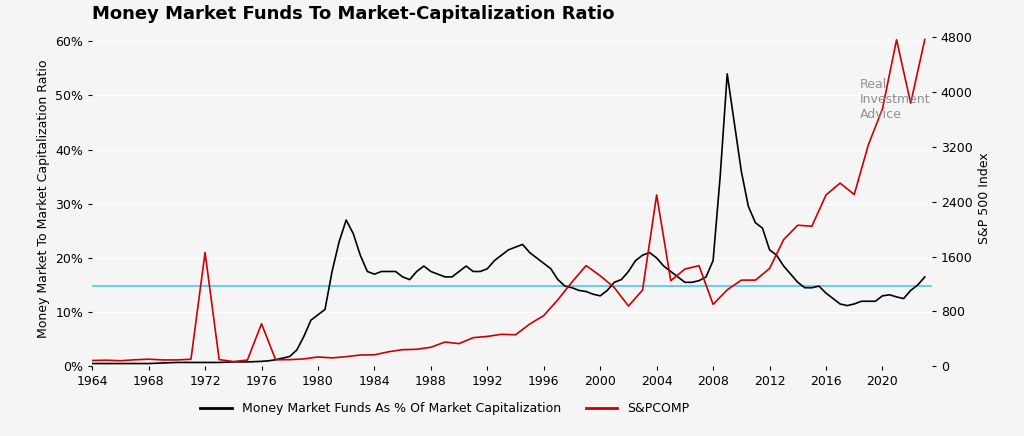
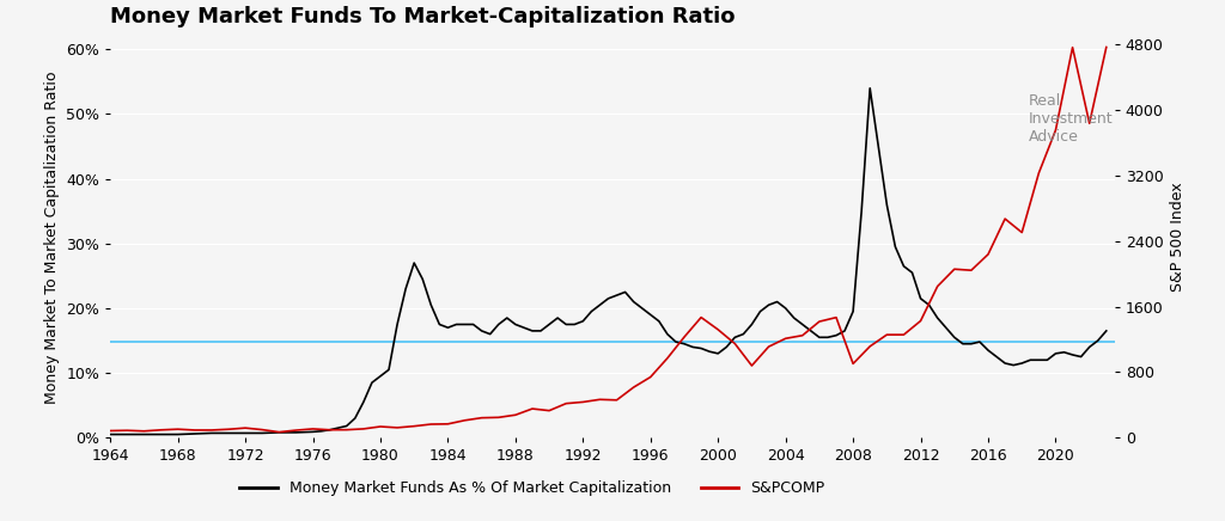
S&PCOMP/1972: 1660 -> 120
S&PCOMP/1976: 620 -> 110
S&PCOMP/2004: 2500 -> 1210
S&PCOMP/2016: 2500 -> 2240
